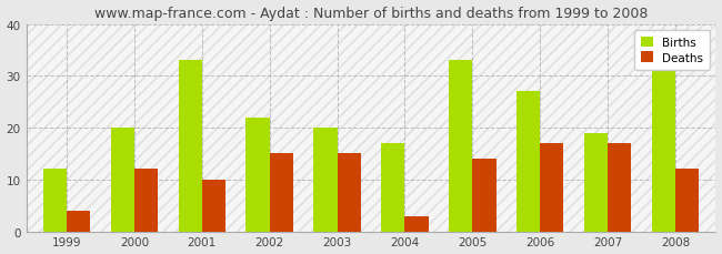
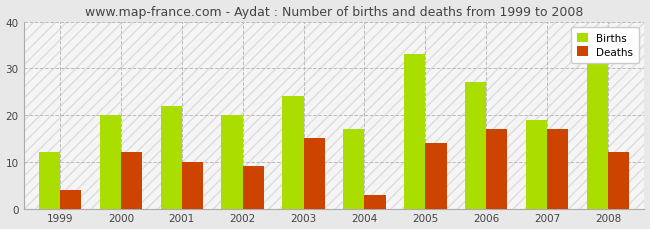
Births/2001: 33 -> 22
Births/2002: 22 -> 20
Deaths/2002: 15 -> 9
Births/2003: 20 -> 24
